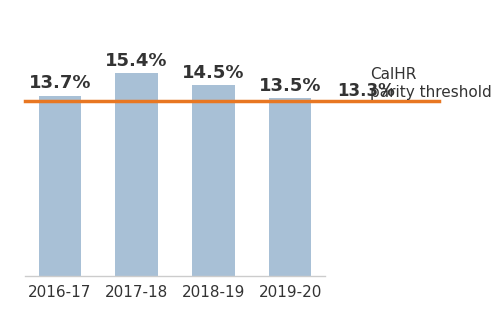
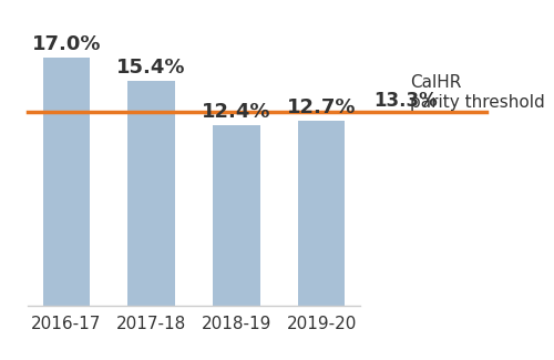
2016-17: 13.7% -> 17.0%
2018-19: 14.5% -> 12.4%
2019-20: 13.5% -> 12.7%
